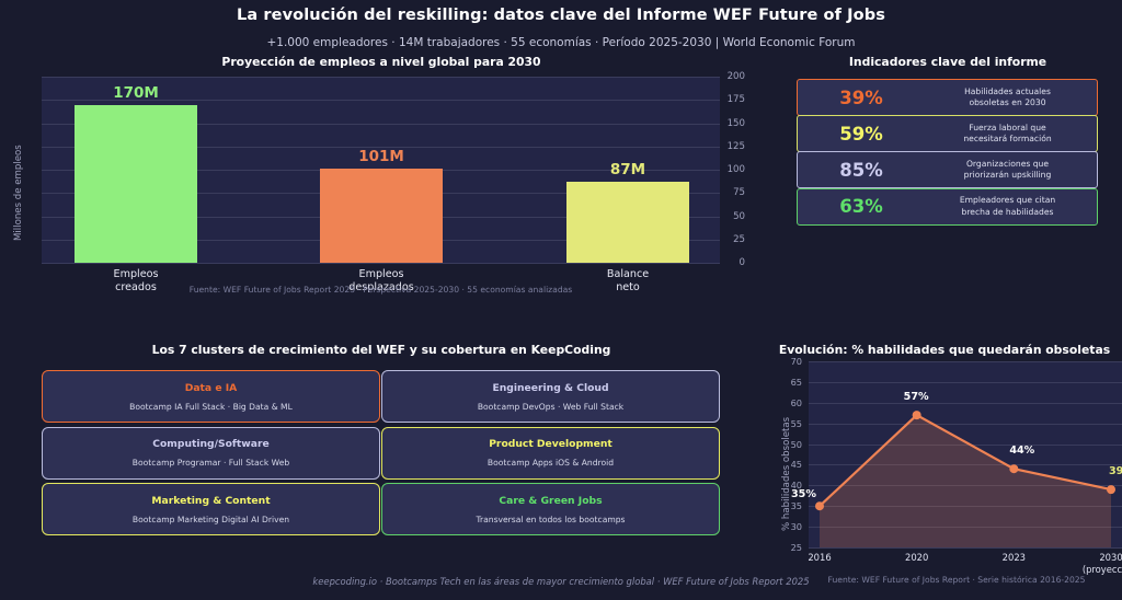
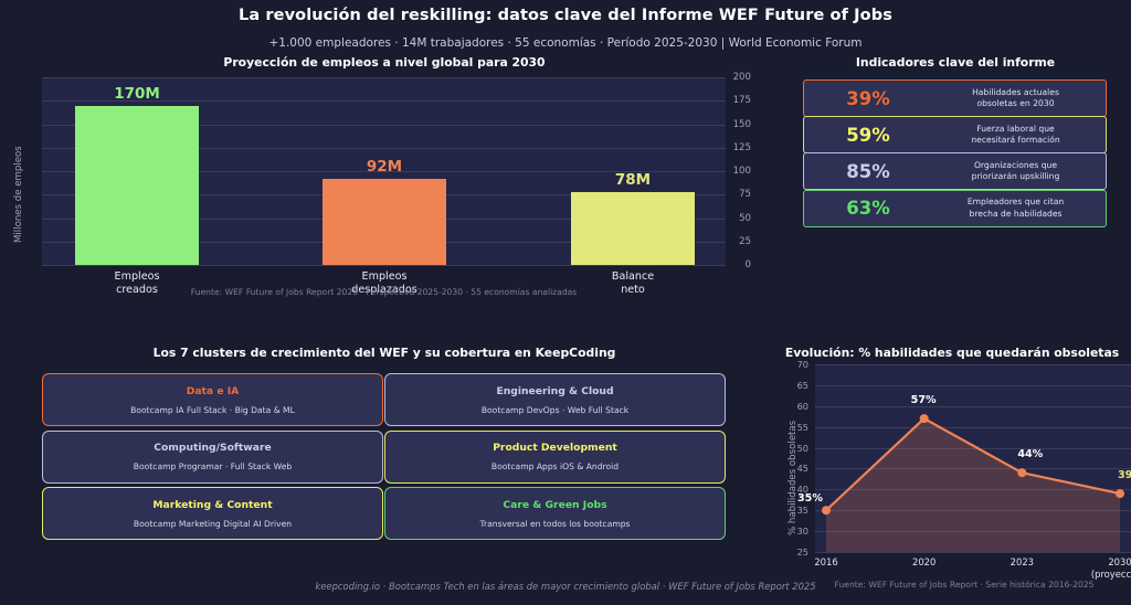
Proyección de empleos a nivel global para 2030/Empleos desplazados: 101M -> 92M
Proyección de empleos a nivel global para 2030/Balance neto: 87M -> 78M
